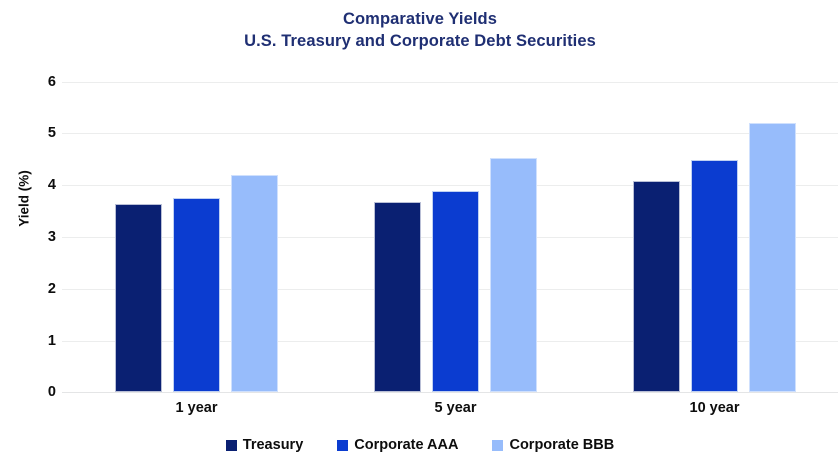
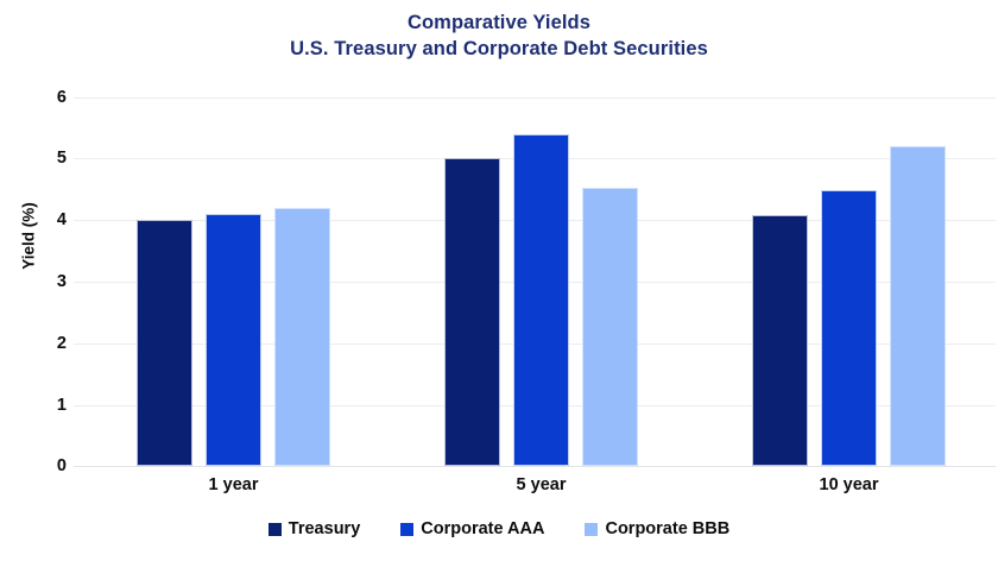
Treasury/1 year: 3.6 -> 4.0
Corporate AAA/1 year: 3.8 -> 4.1
Treasury/5 year: 3.7 -> 5.0
Corporate AAA/5 year: 3.9 -> 5.4
